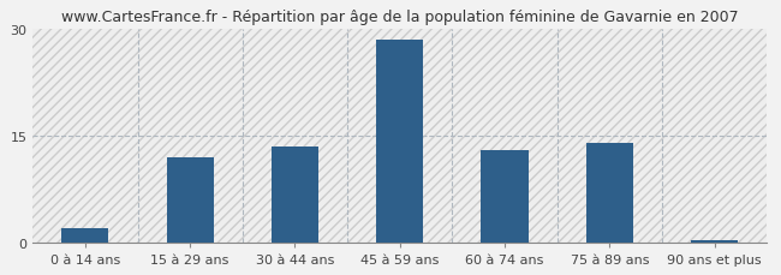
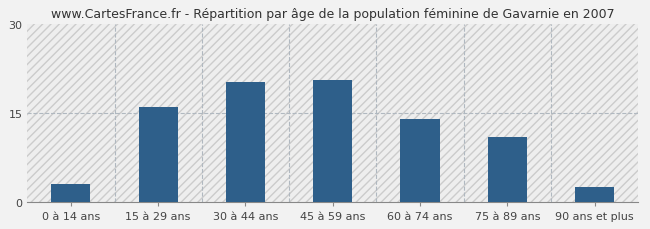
0 à 14 ans: 2.0 -> 3.0
15 à 29 ans: 12.0 -> 16.0
30 à 44 ans: 13.5 -> 20.2
45 à 59 ans: 28.5 -> 20.6
60 à 74 ans: 13.0 -> 14.0
75 à 89 ans: 14.0 -> 11.0
90 ans et plus: 0.3 -> 2.4
